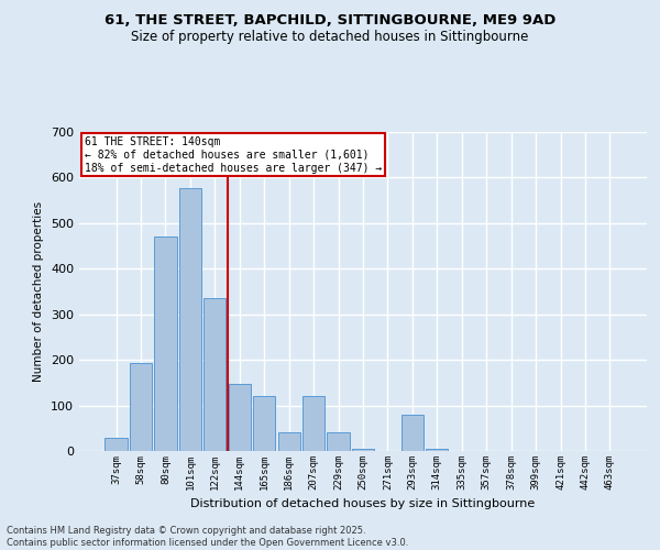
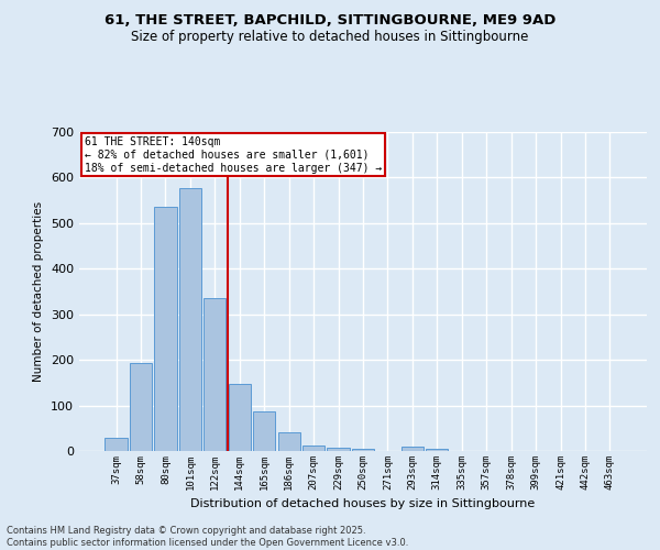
80sqm: 470 -> 535
165sqm: 120 -> 87
207sqm: 120 -> 12
229sqm: 40 -> 8
293sqm: 80 -> 9
